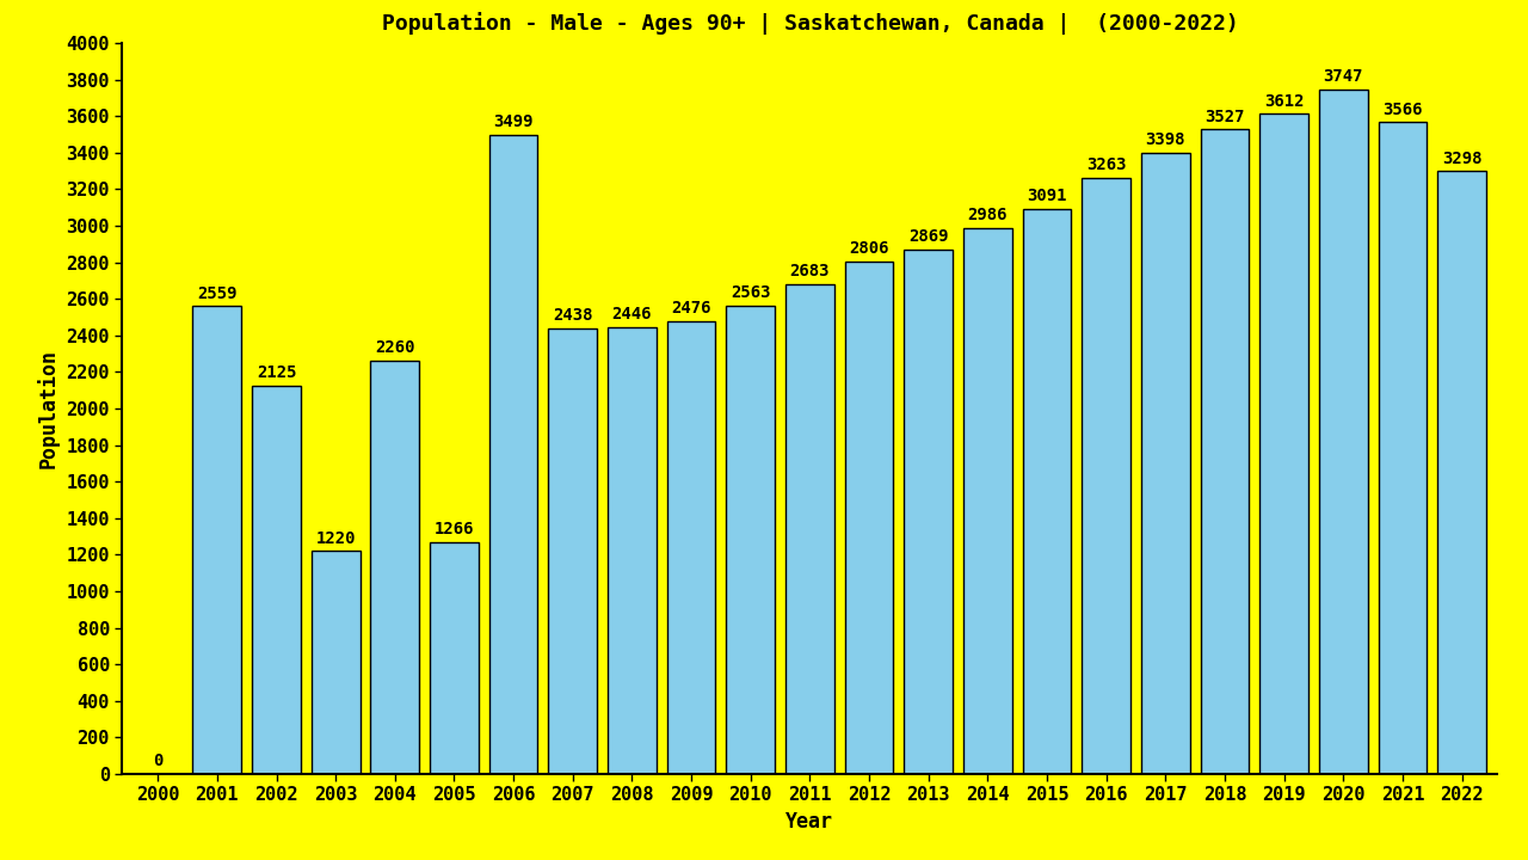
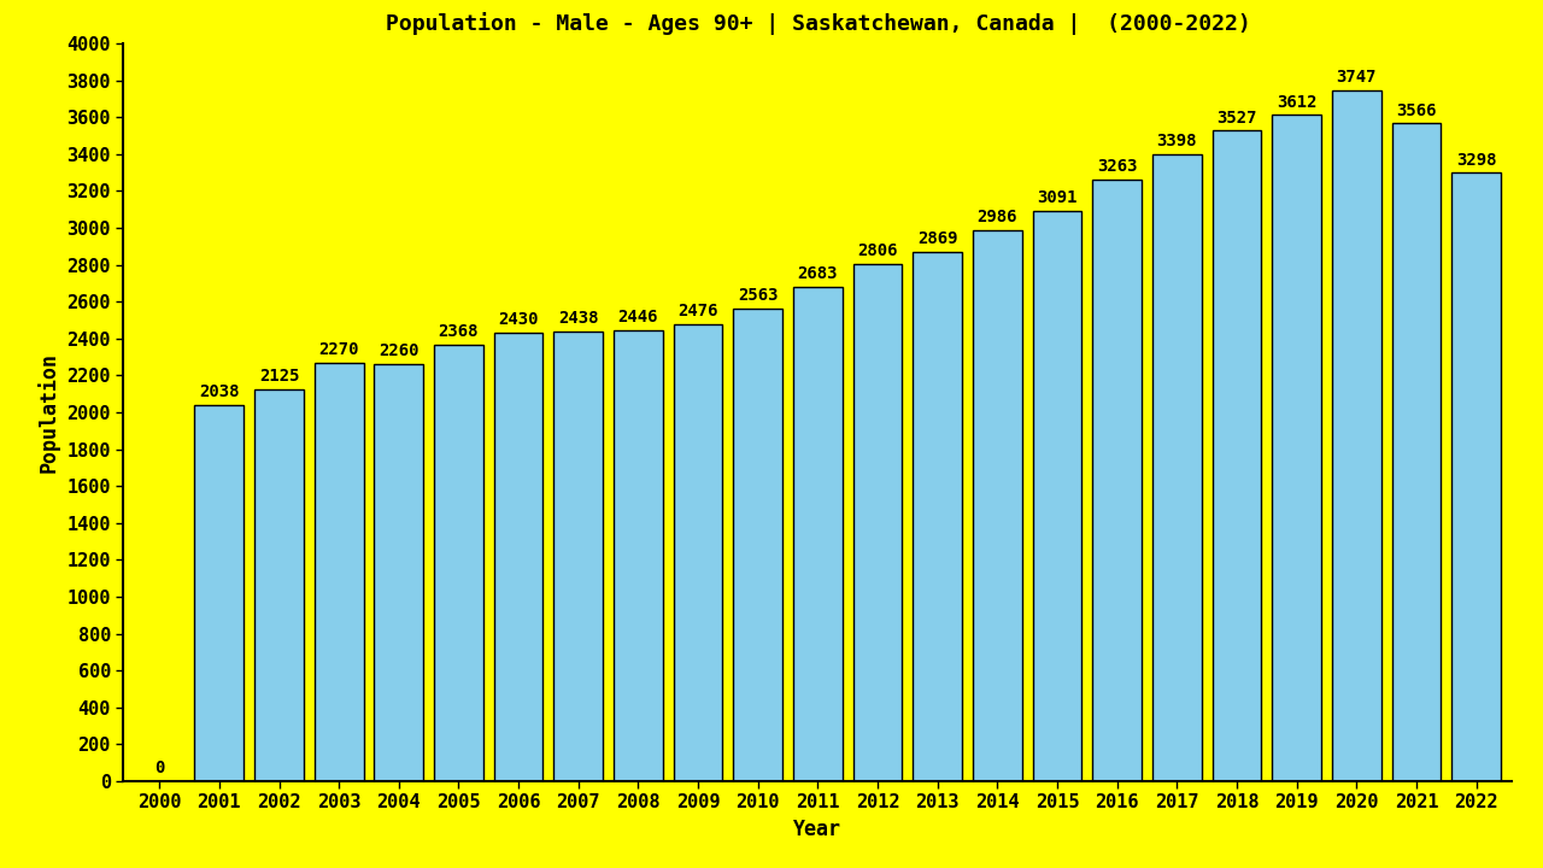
2001: 2559 -> 2038
2003: 1220 -> 2270
2005: 1266 -> 2368
2006: 3499 -> 2430
